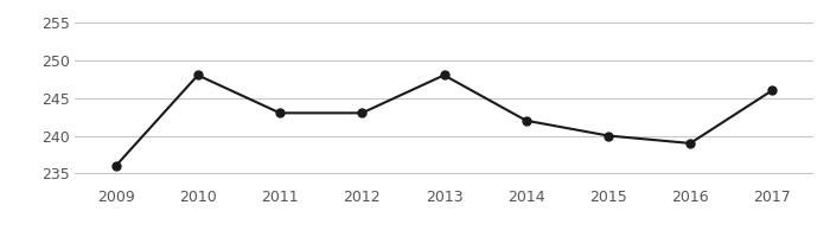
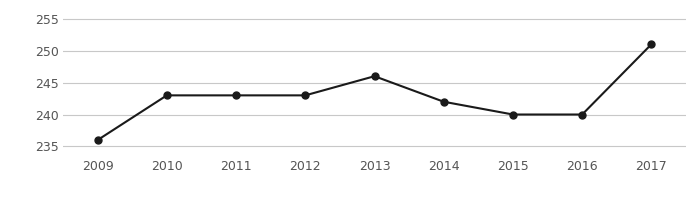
2010: 248 -> 243
2013: 248 -> 246
2016: 239 -> 240
2017: 246 -> 251
